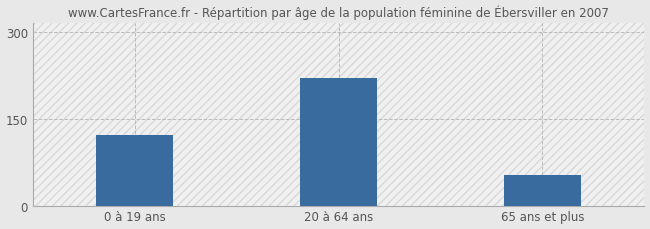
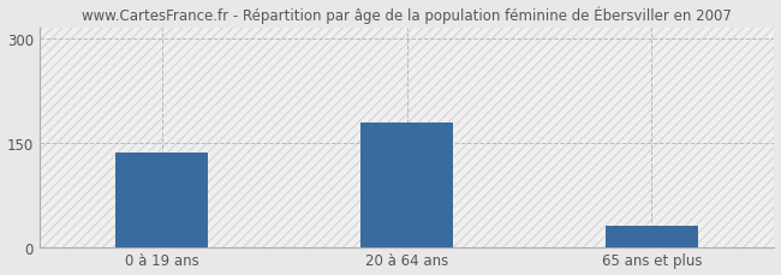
0 à 19 ans: 122 -> 135
20 à 64 ans: 220 -> 178
65 ans et plus: 52 -> 30
